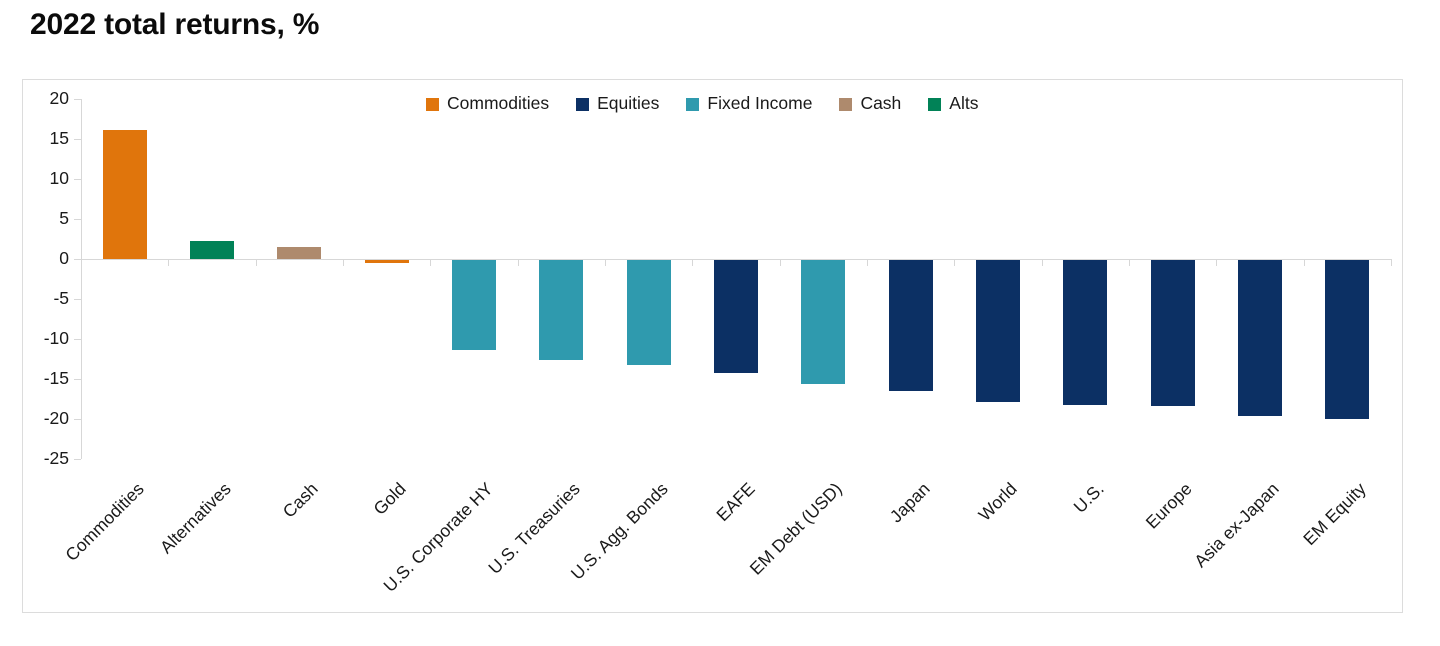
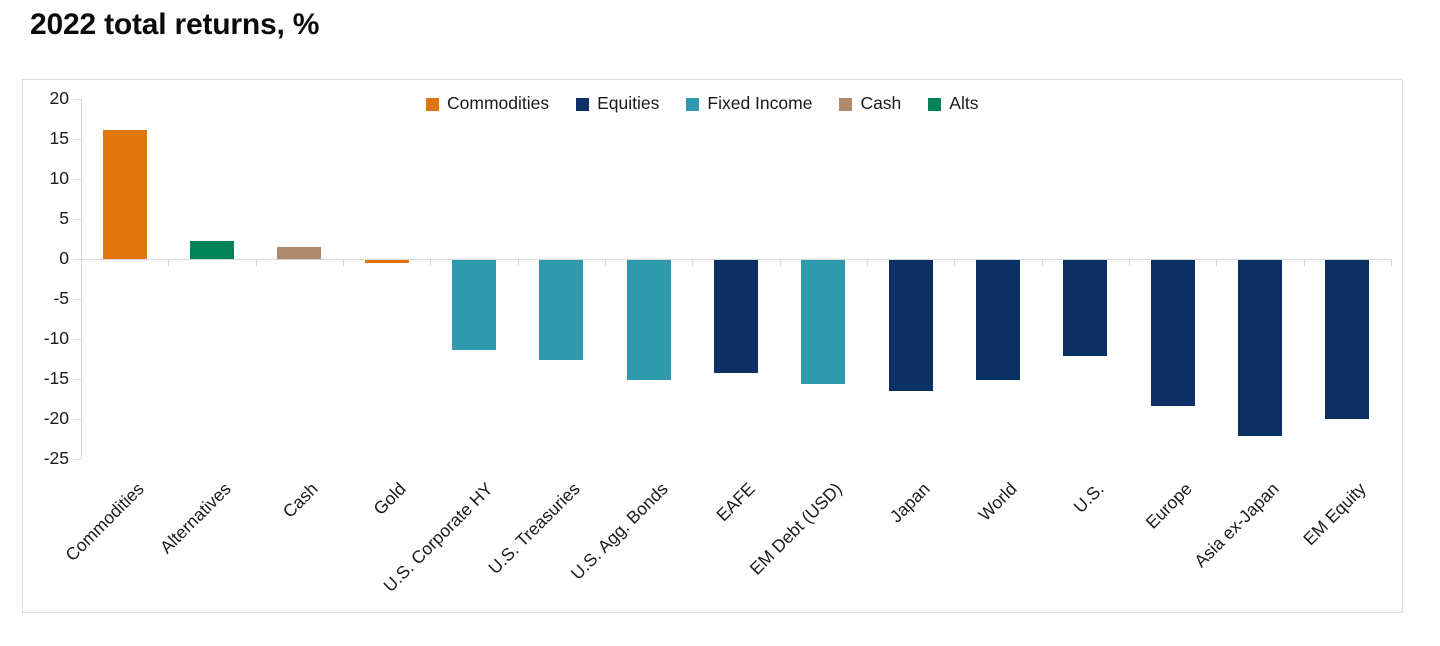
U.S. Agg. Bonds: -13 -> -15
World: -18 -> -15
U.S.: -18 -> -12
Asia ex-Japan: -20 -> -22
